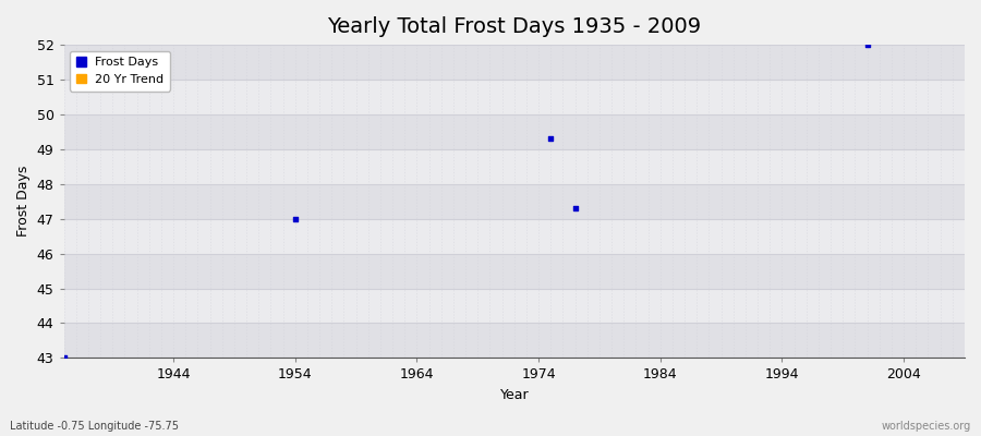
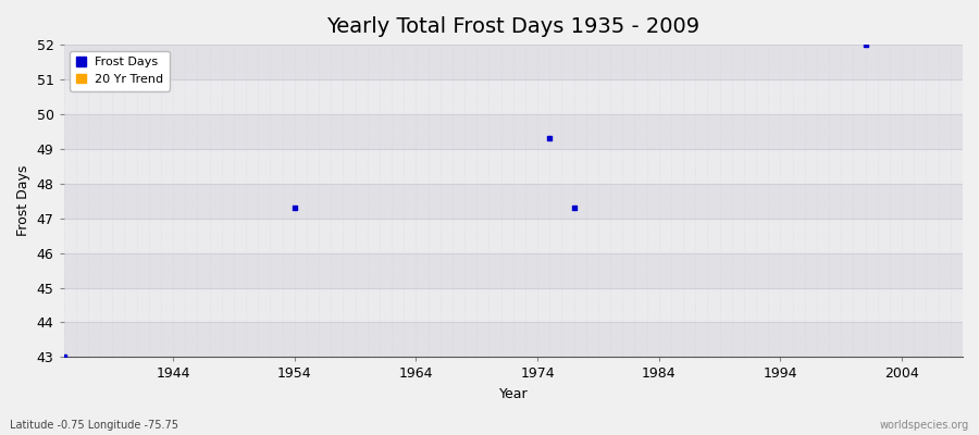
1954: 47.0 -> 47.3
